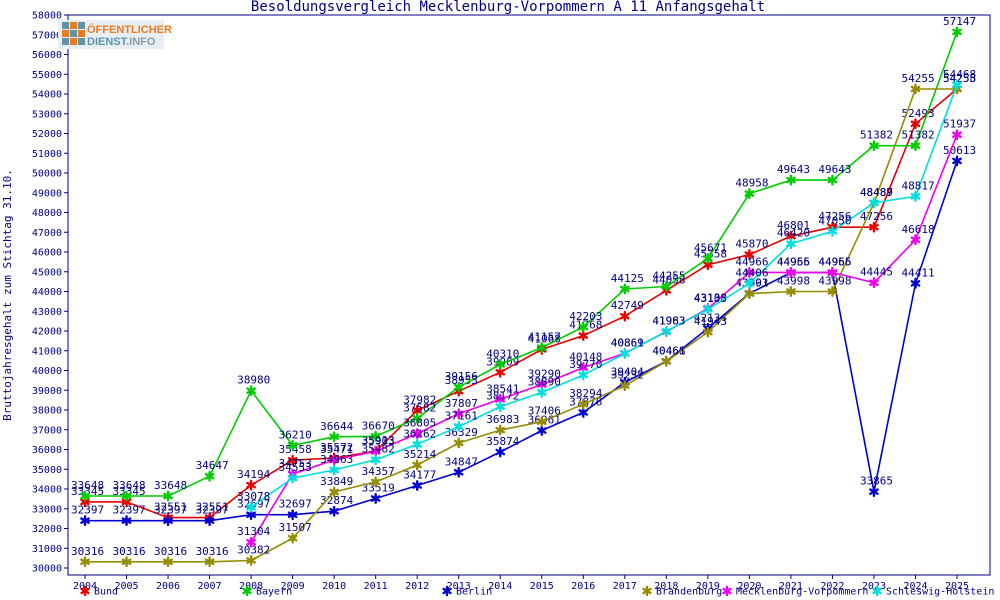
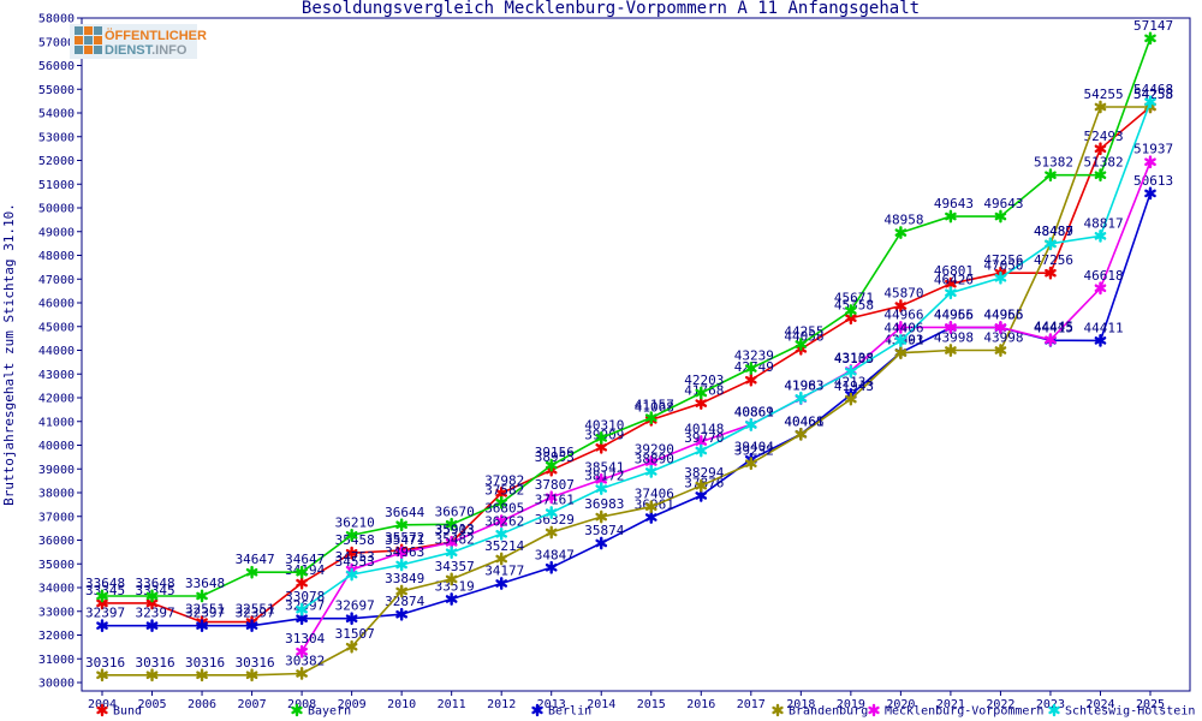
Bayern/2008: 38980 -> 34647
Bayern/2017: 44125 -> 43239
Berlin/2023: 33865 -> 44415
